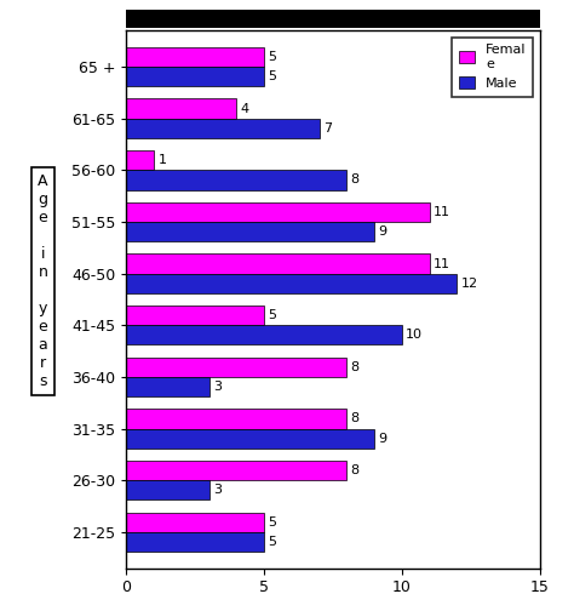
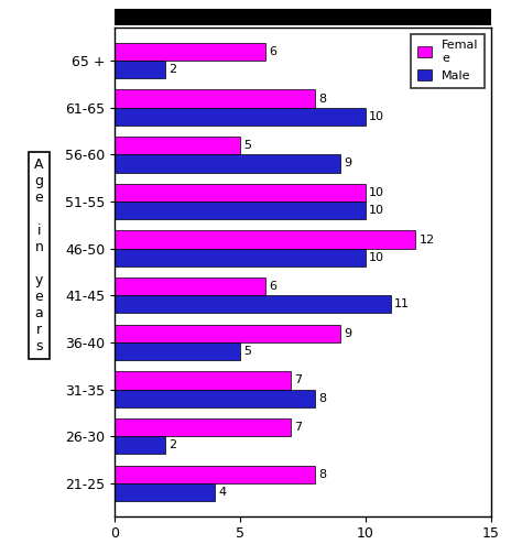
Femal e/65 +: 5 -> 6
Male/65 +: 5 -> 2
Femal e/61-65: 4 -> 8
Male/61-65: 7 -> 10
Femal e/56-60: 1 -> 5
Male/56-60: 8 -> 9
Femal e/51-55: 11 -> 10
Male/51-55: 9 -> 10
Femal e/46-50: 11 -> 12
Male/46-50: 12 -> 10
Femal e/41-45: 5 -> 6
Male/41-45: 10 -> 11
Femal e/36-40: 8 -> 9
Male/36-40: 3 -> 5
Femal e/31-35: 8 -> 7
Male/31-35: 9 -> 8
Femal e/26-30: 8 -> 7
Male/26-30: 3 -> 2
Femal e/21-25: 5 -> 8
Male/21-25: 5 -> 4
